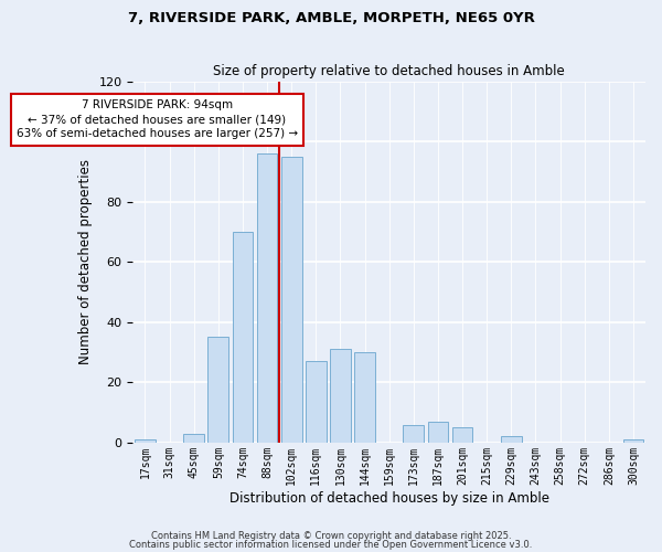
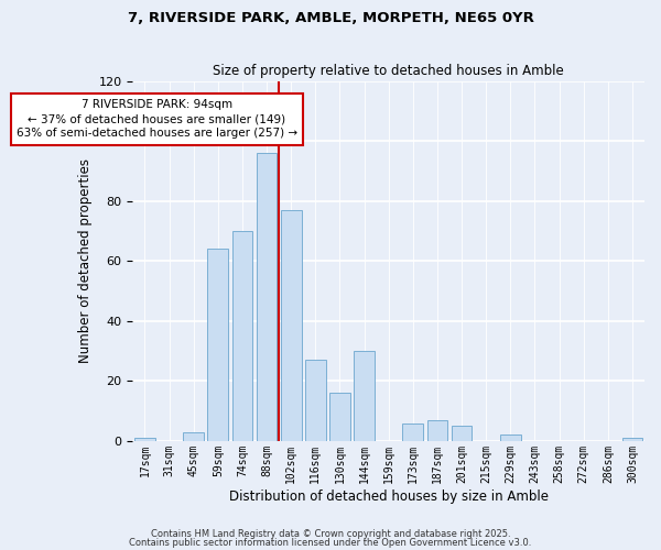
59sqm: 35 -> 64
102sqm: 95 -> 77
130sqm: 31 -> 16
